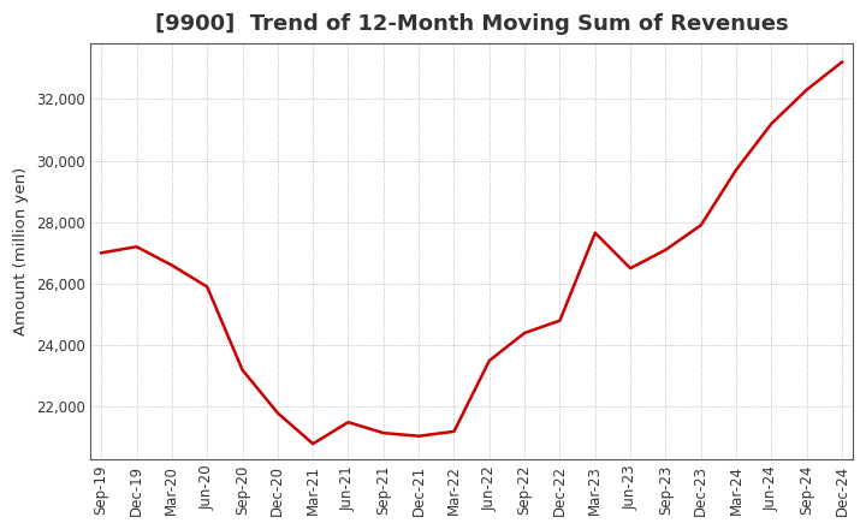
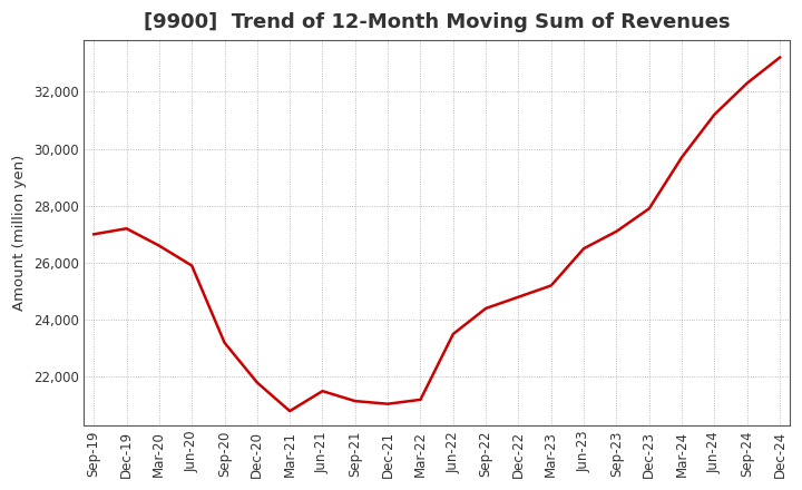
Mar-23: 27,650 -> 25,200
